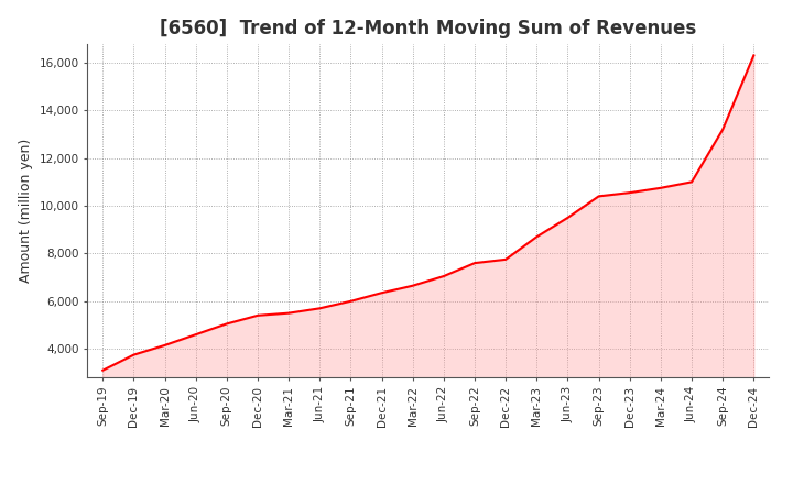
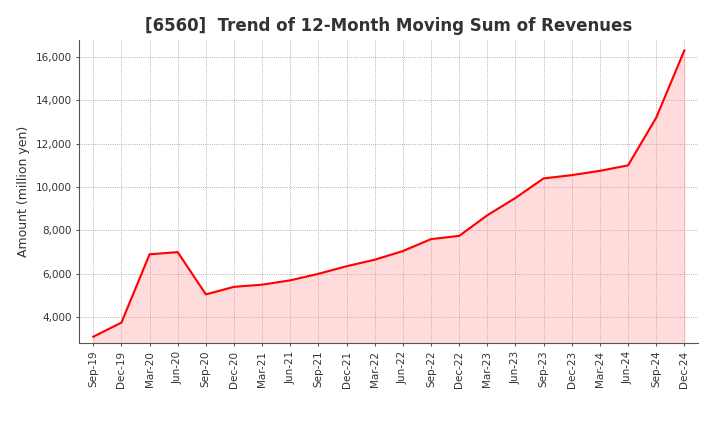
Mar-20: 4,150 -> 6,900
Jun-20: 4,600 -> 7,000
